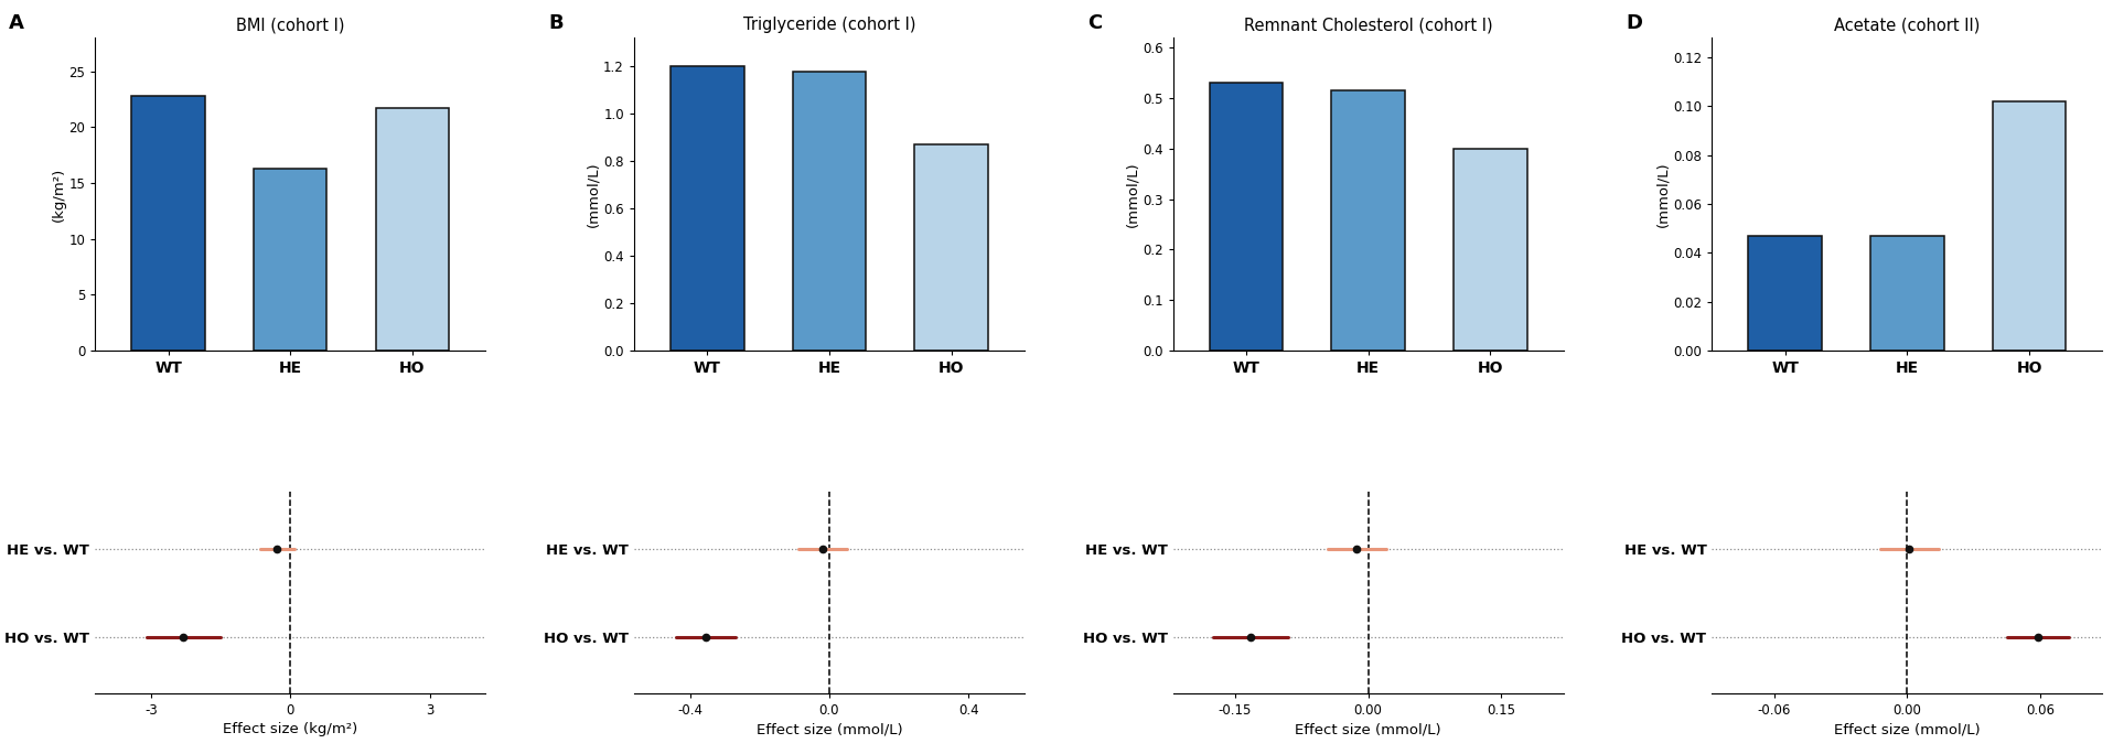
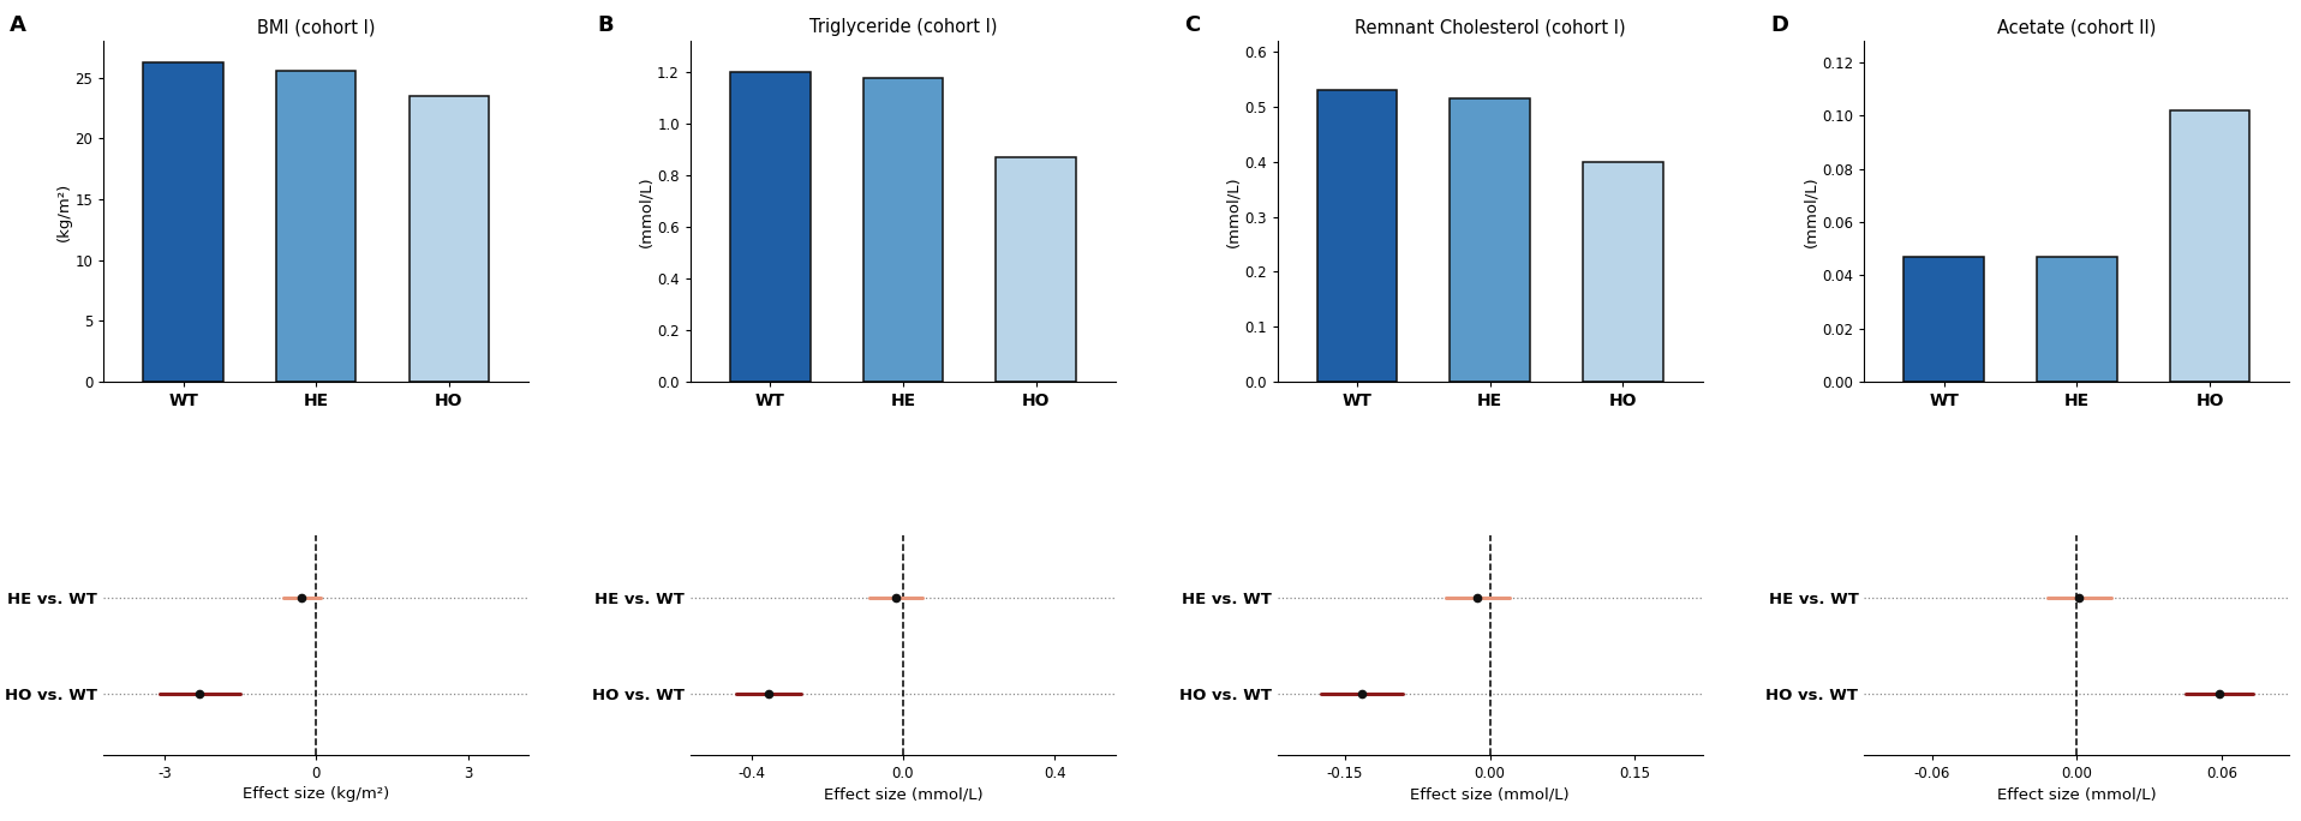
BMI (cohort I)/WT: 22.8 -> 26.2
BMI (cohort I)/HE: 16.3 -> 25.6
BMI (cohort I)/HO: 21.7 -> 23.5
